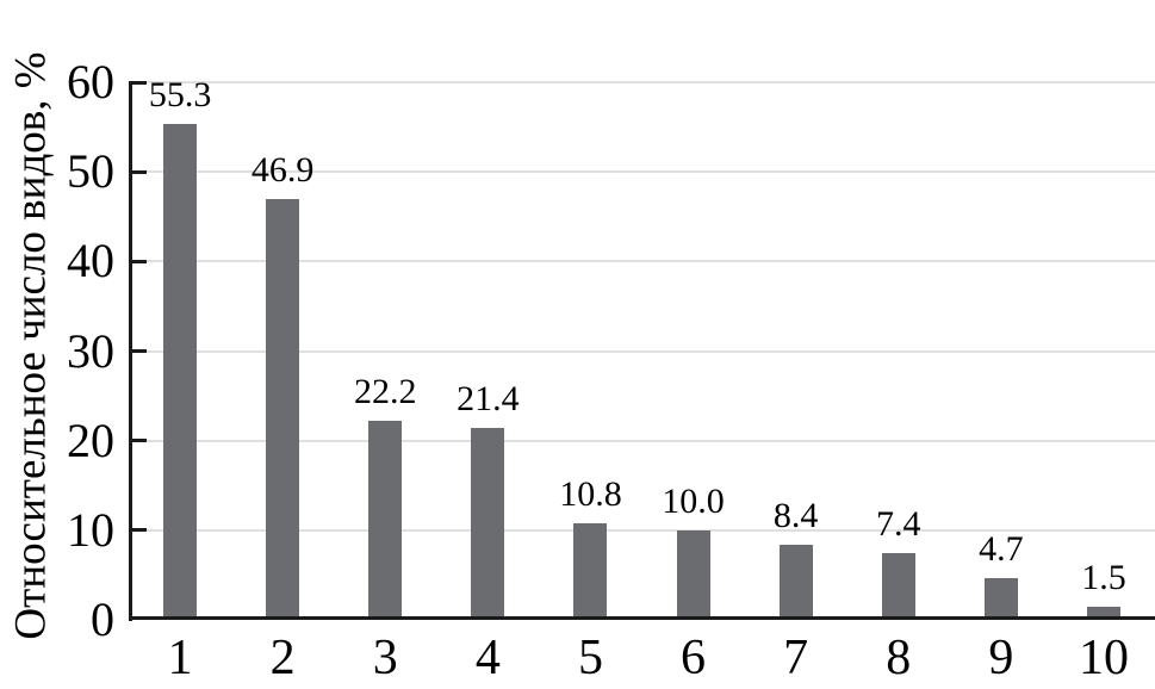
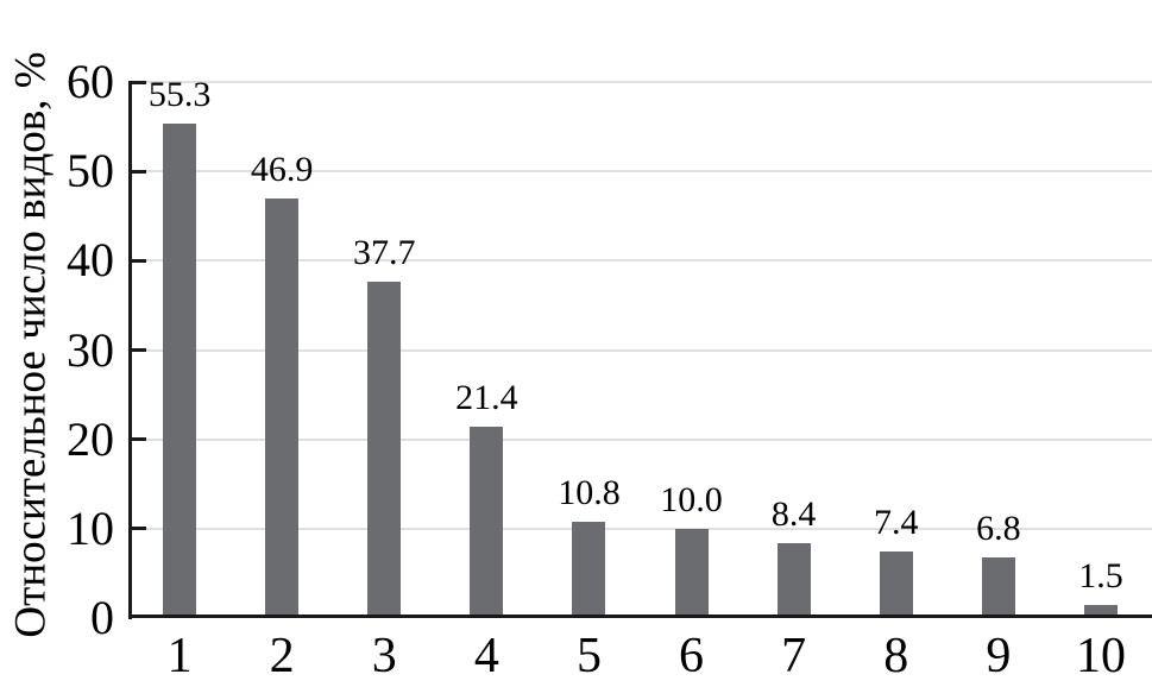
3: 22.2 -> 37.7
9: 4.7 -> 6.8
